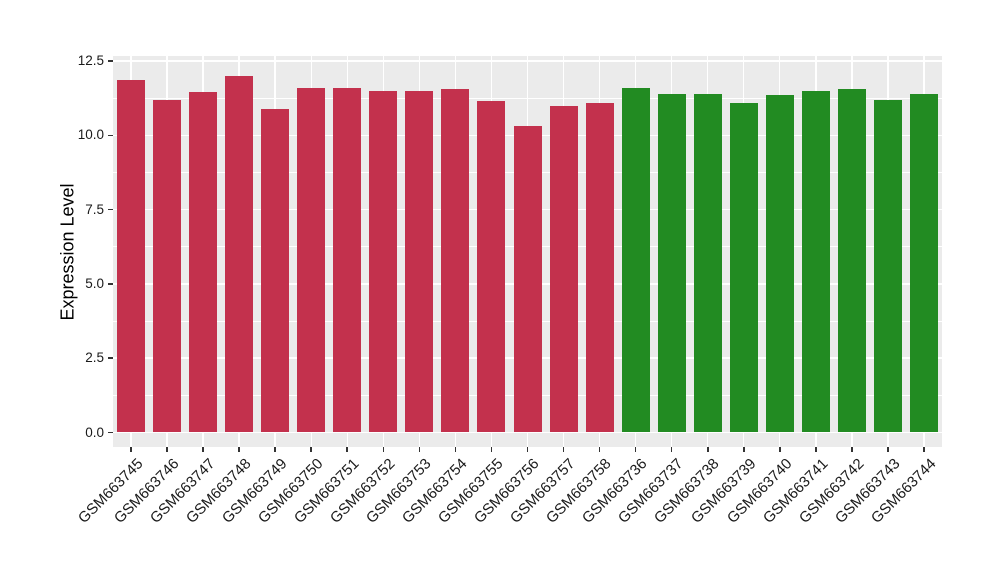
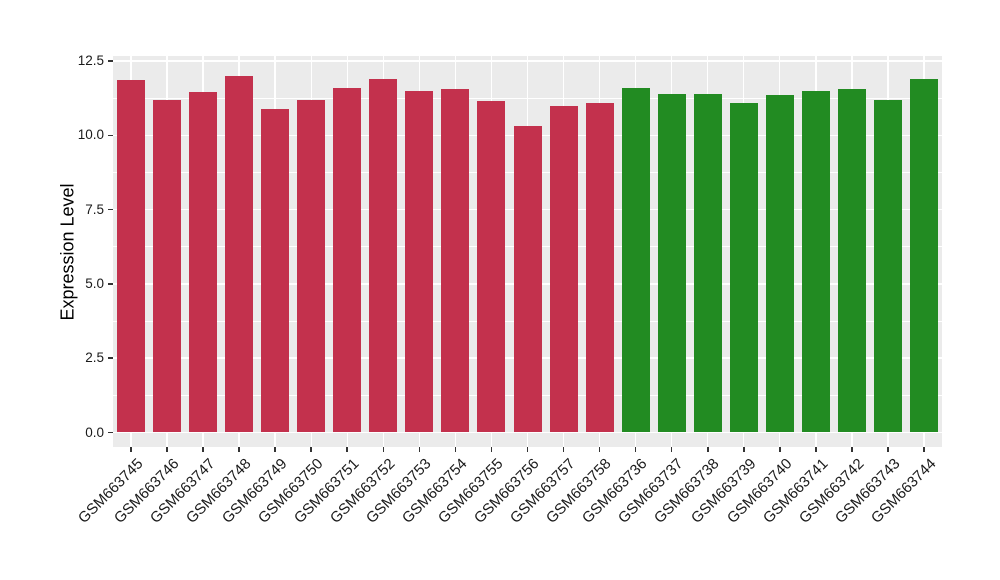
GSM663750: 11.6 -> 11.2
GSM663752: 11.5 -> 11.9
GSM663744: 11.4 -> 11.9
